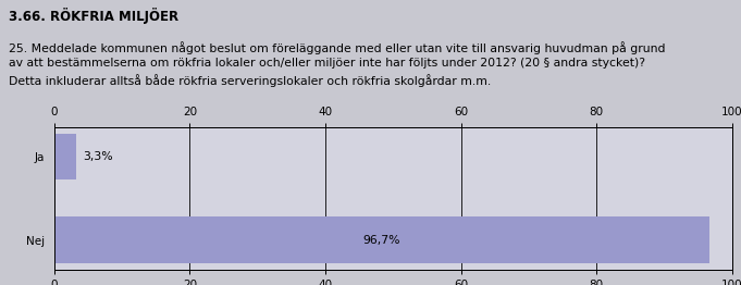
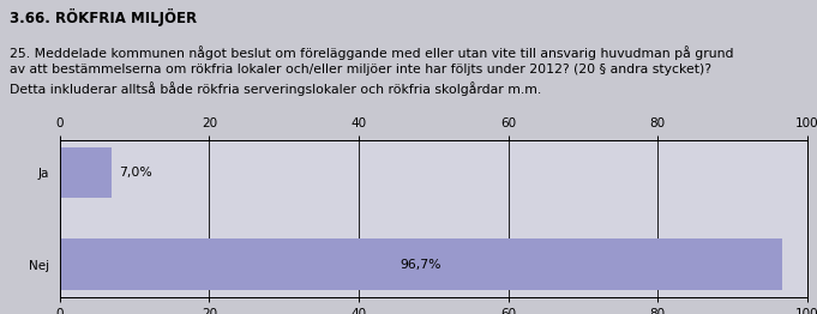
Ja: 3,3% -> 7,0%
